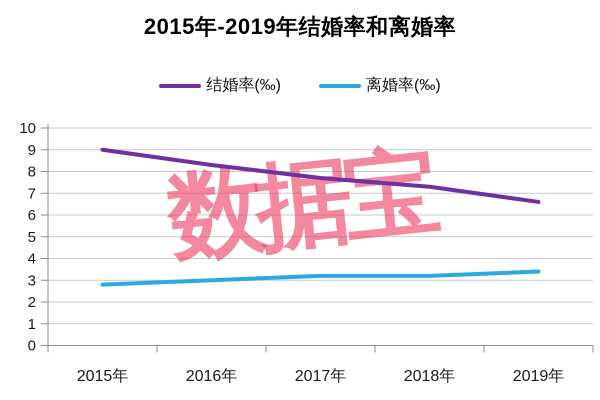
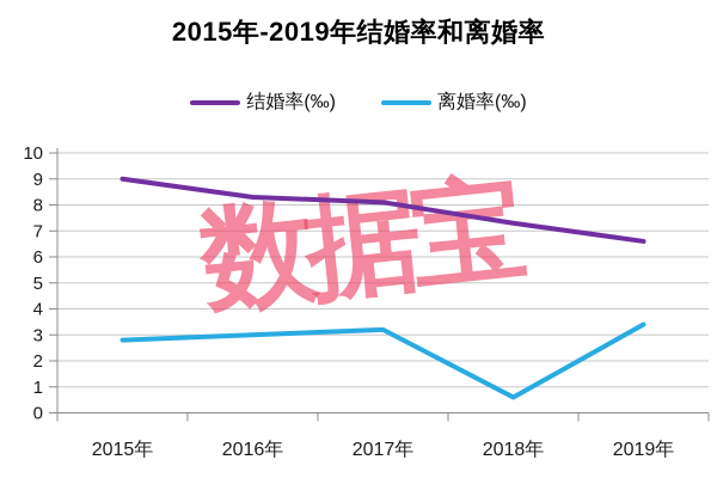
结婚率(‰)/2017年: 7.7 -> 8.1
离婚率(‰)/2018年: 3.2 -> 0.6
